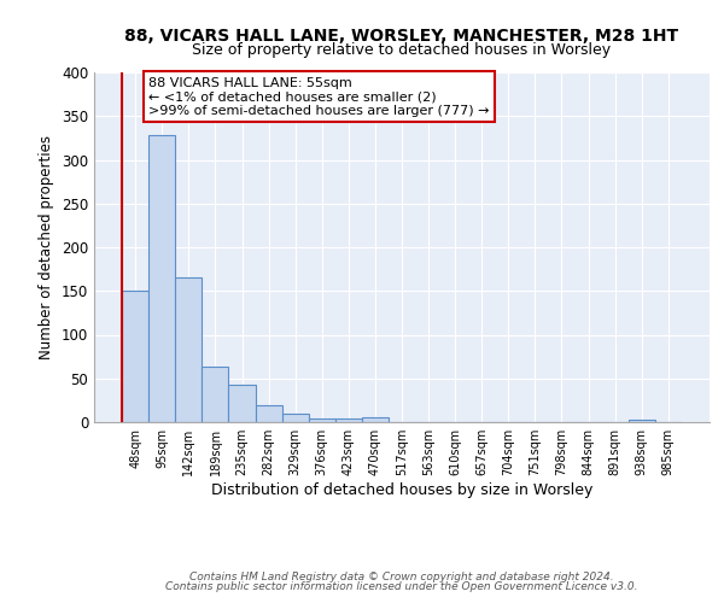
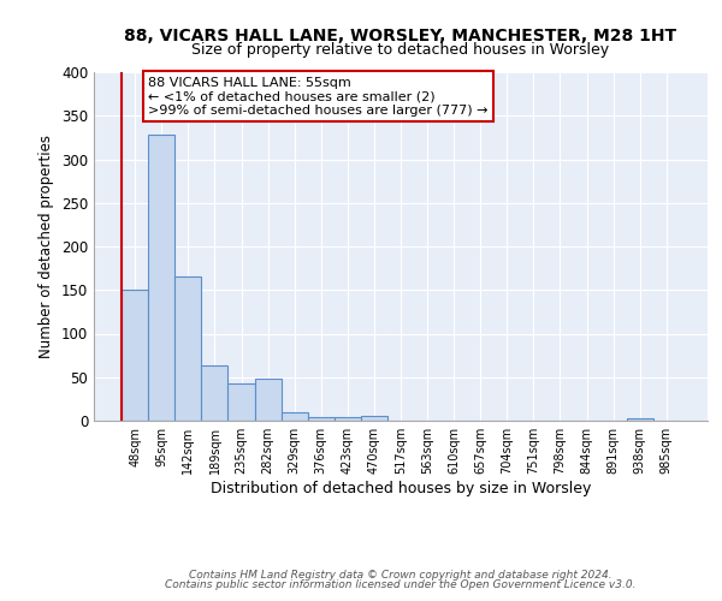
282sqm: 20 -> 48
